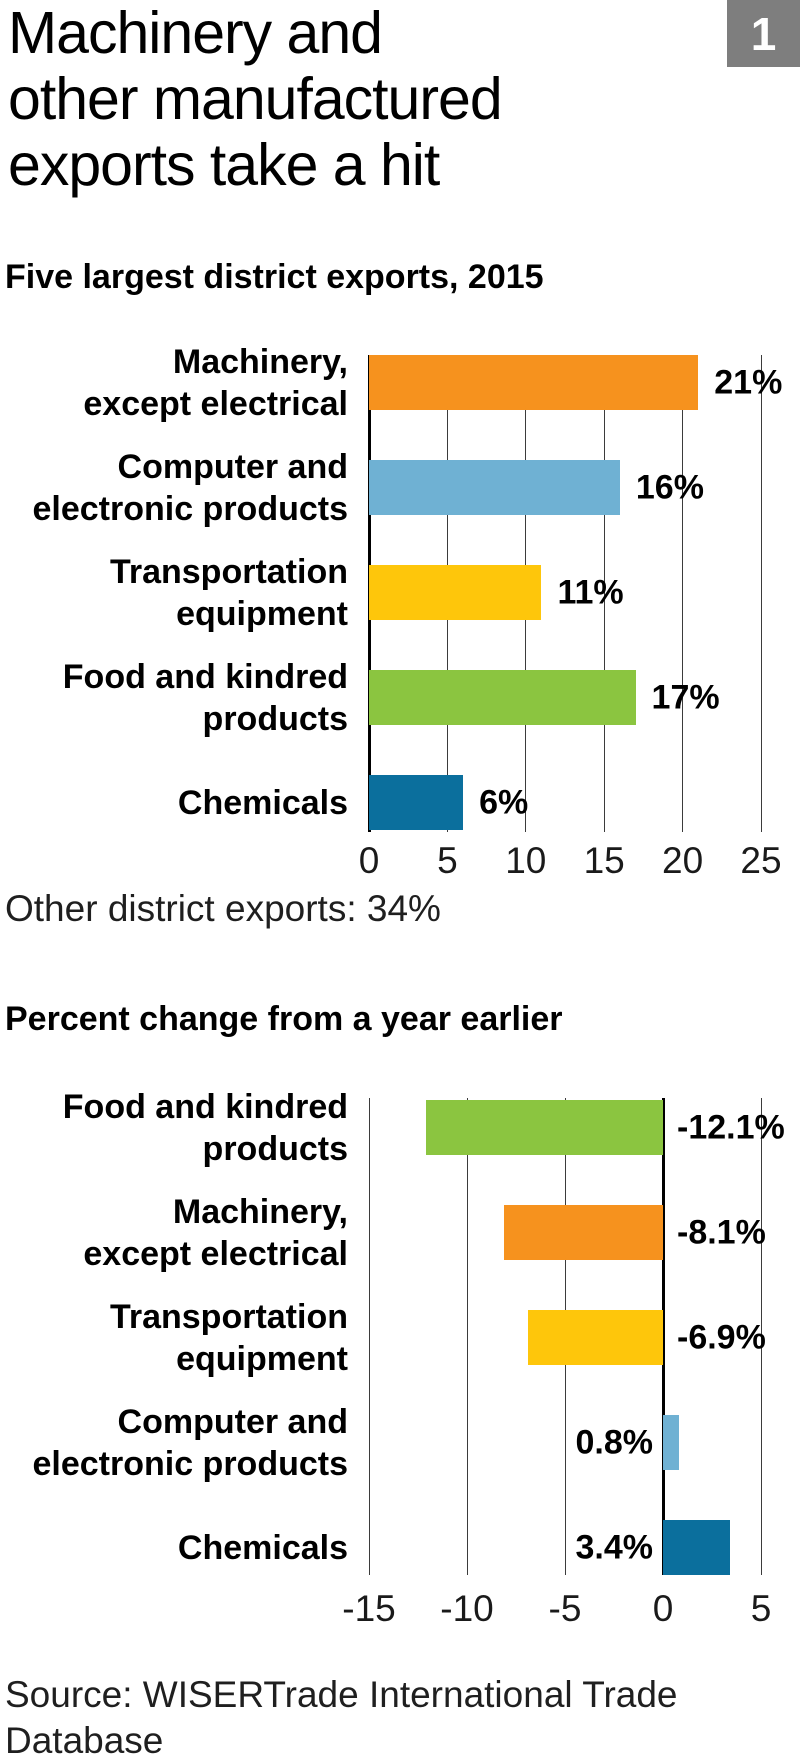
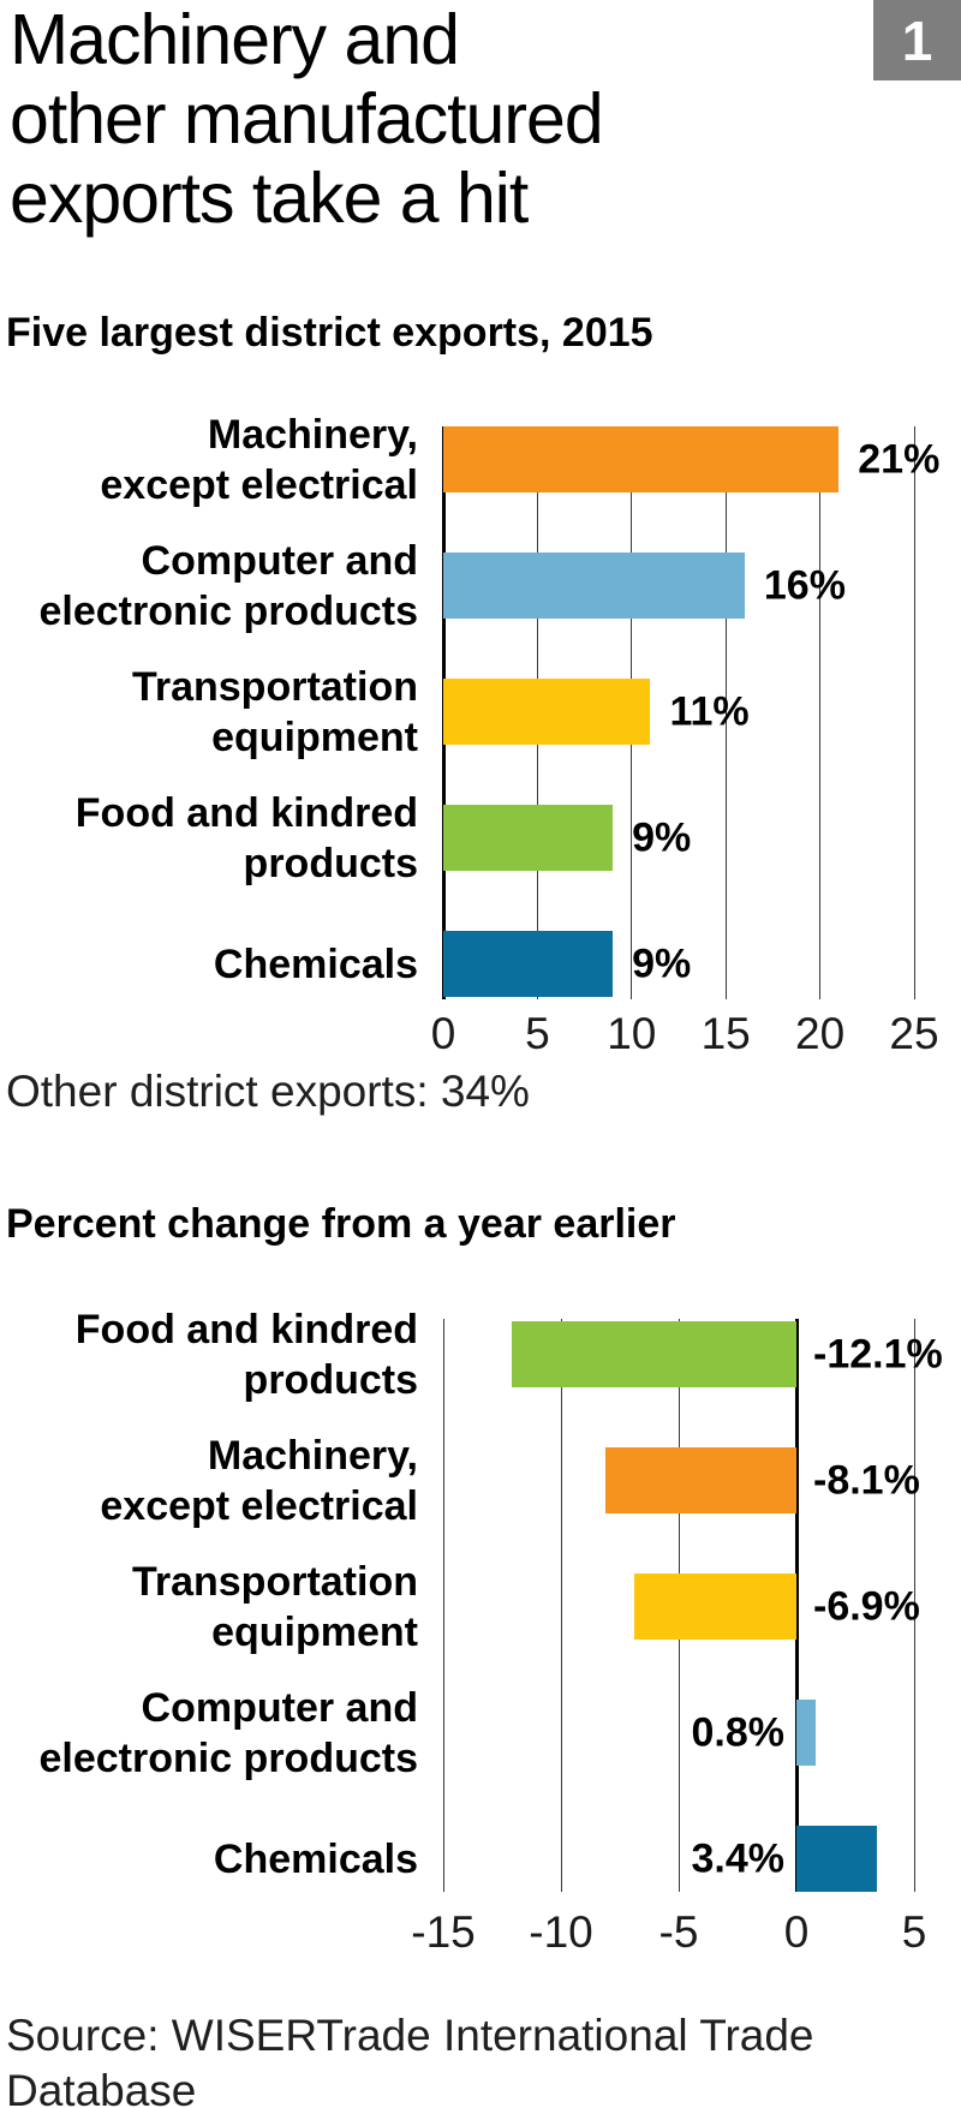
Five largest district exports, 2015/Food and kindred products: 17% -> 9%
Five largest district exports, 2015/Chemicals: 6% -> 9%
